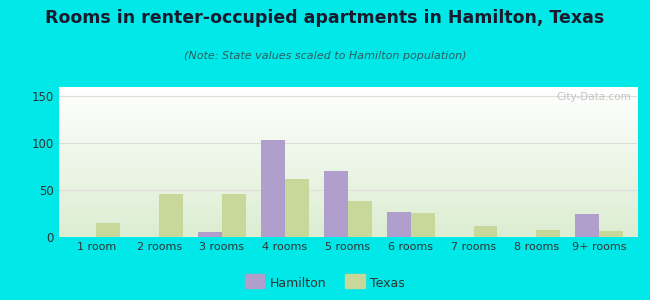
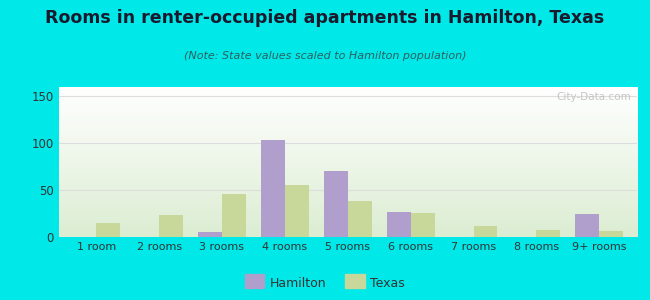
Texas/2 rooms: 46 -> 24
Texas/4 rooms: 62 -> 55
